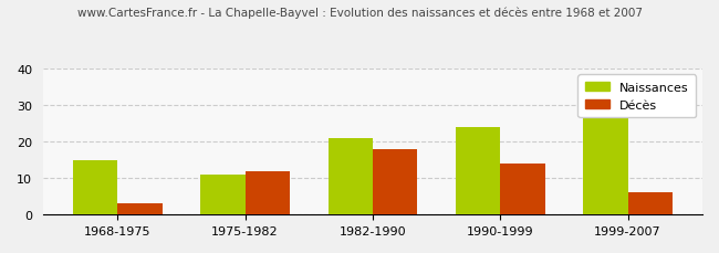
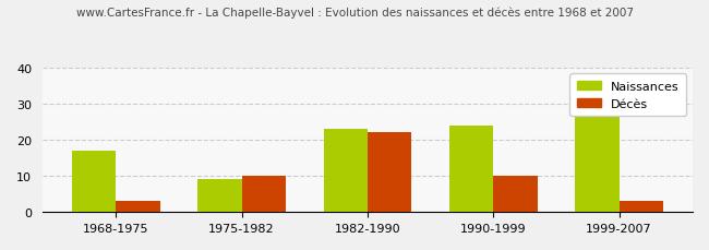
Naissances/1968-1975: 15 -> 17
Naissances/1975-1982: 11 -> 9
Décès/1975-1982: 12 -> 10
Naissances/1982-1990: 21 -> 23
Décès/1982-1990: 18 -> 22
Décès/1990-1999: 14 -> 10
Décès/1999-2007: 6 -> 3
